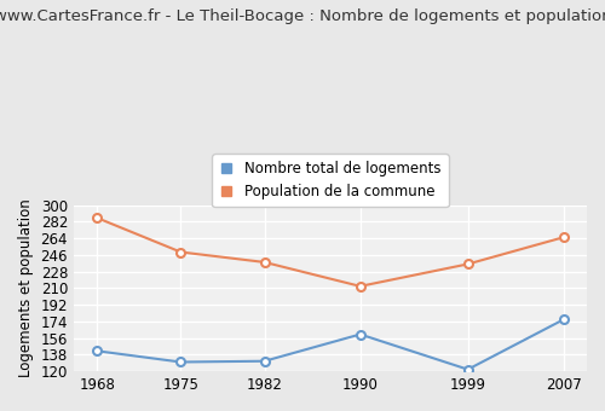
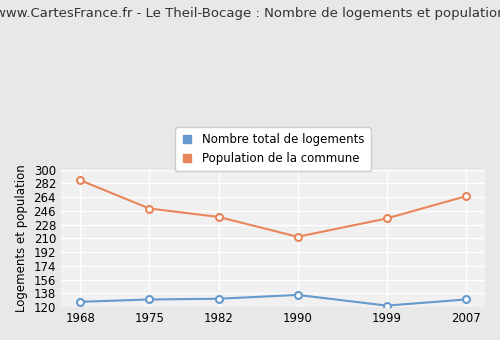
Nombre total de logements/1968: 142 -> 127
Nombre total de logements/1990: 160 -> 136
Nombre total de logements/2007: 176 -> 130
